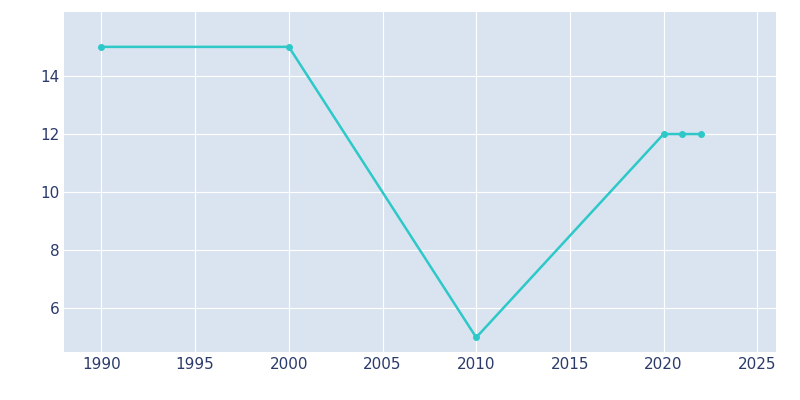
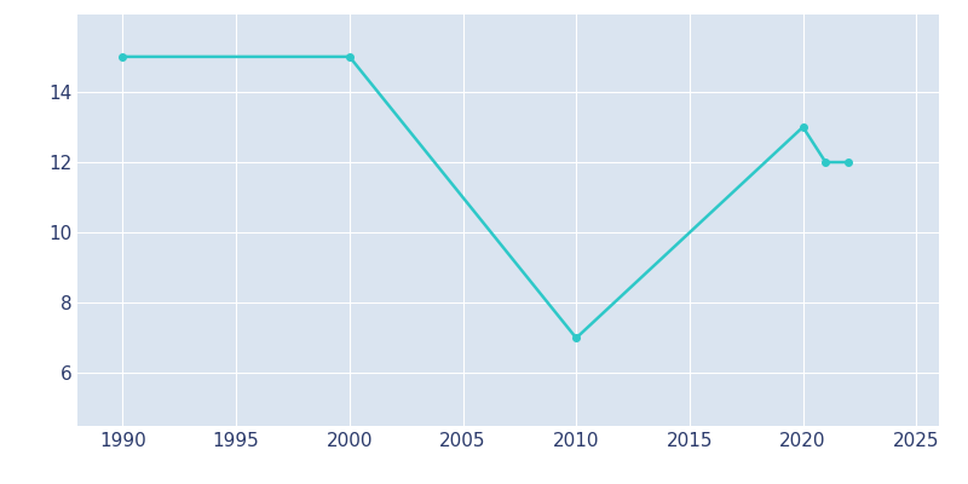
2010: 5 -> 7
2020: 12 -> 13
